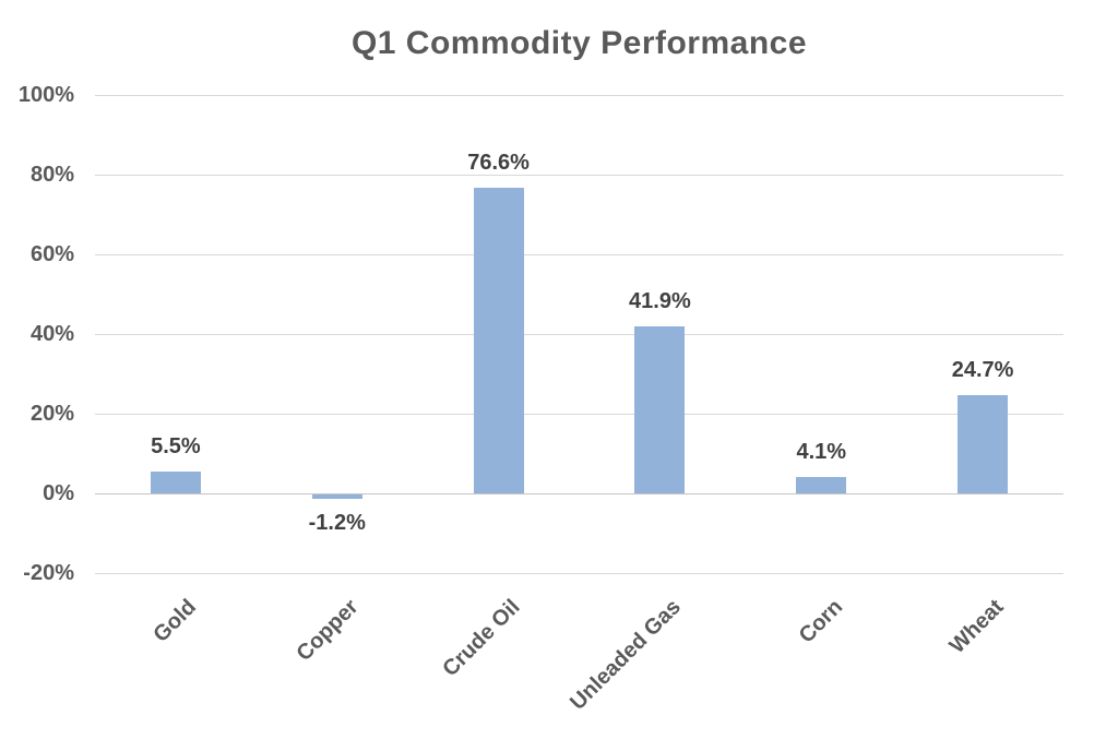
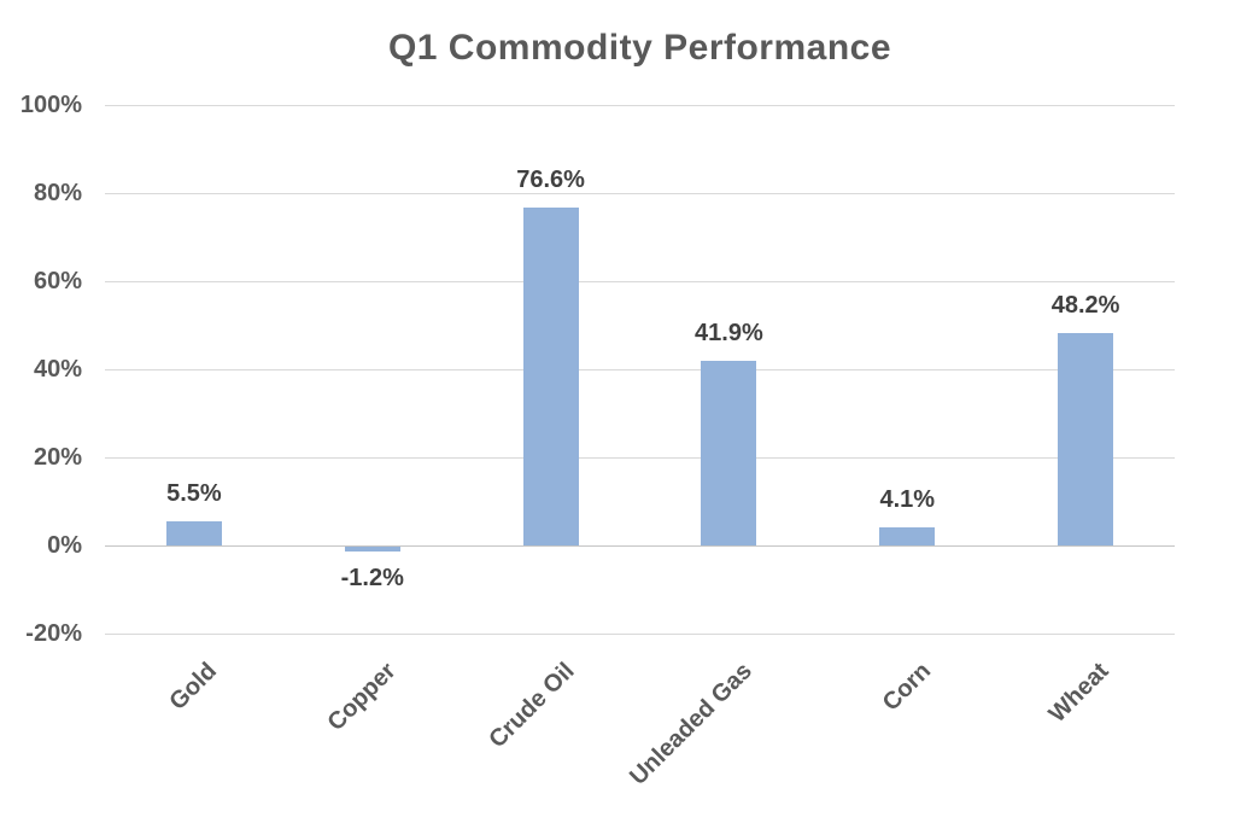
Wheat: 24.7% -> 48.2%
